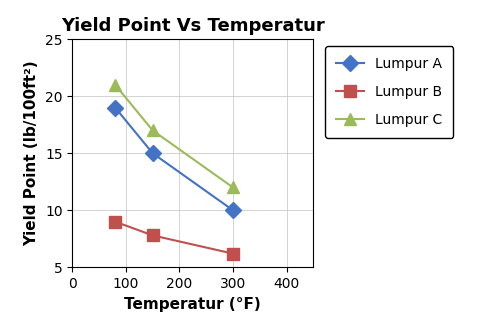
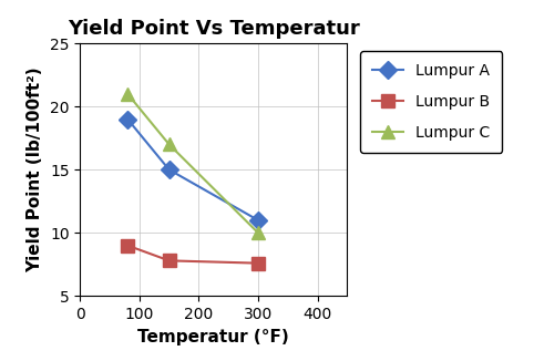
Lumpur A/300: 10 -> 11
Lumpur B/300: 6.2 -> 7.6
Lumpur C/300: 12 -> 10
